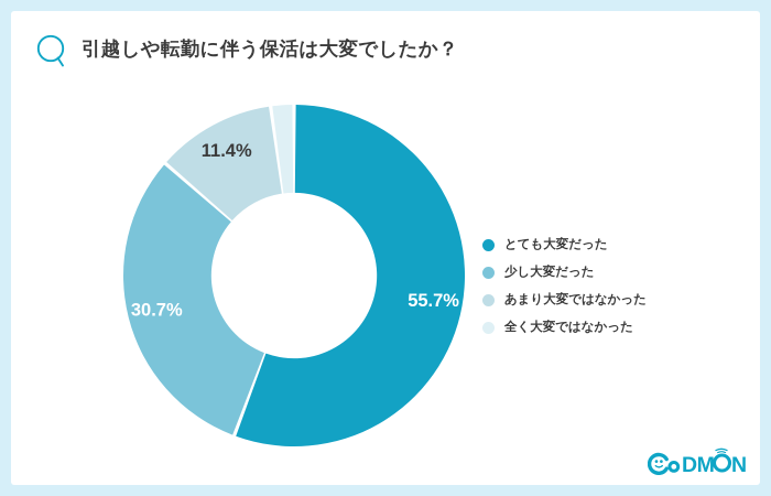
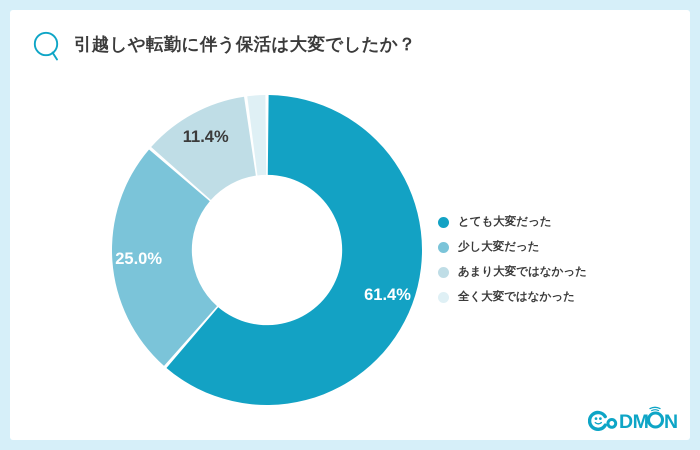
とても大変だった: 55.7% -> 61.4%
少し大変だった: 30.7% -> 25.0%
